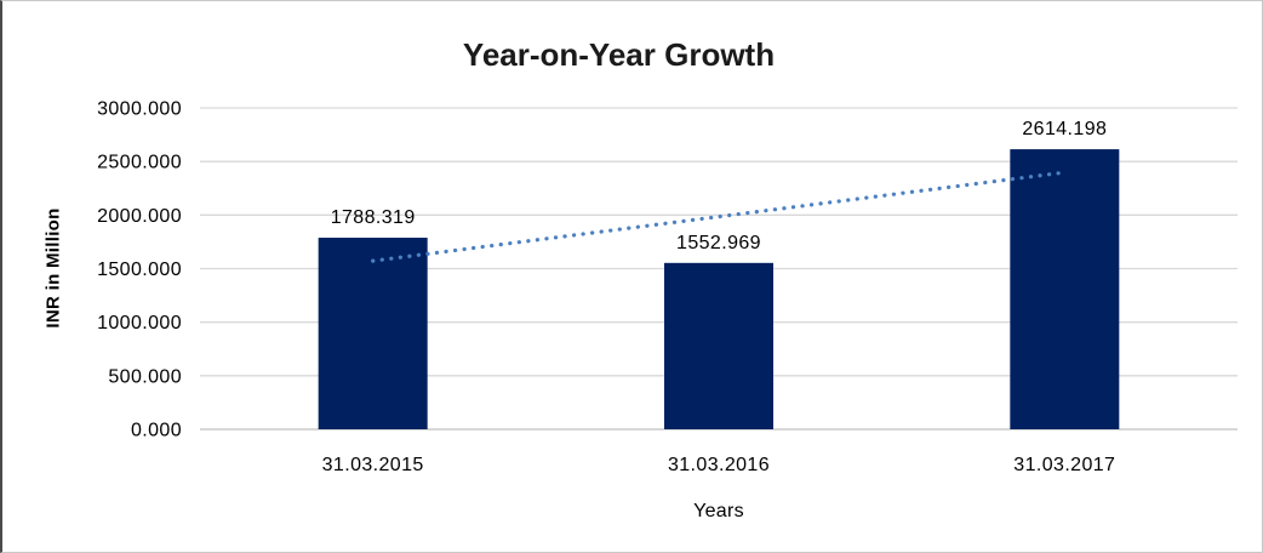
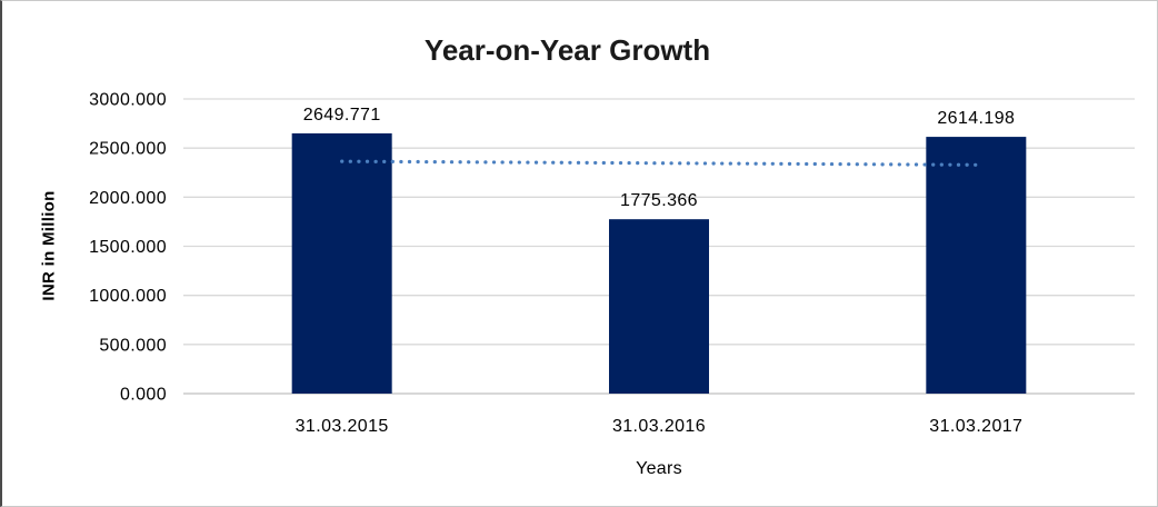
31.03.2015: 1788.319 -> 2649.771
31.03.2016: 1552.969 -> 1775.366
